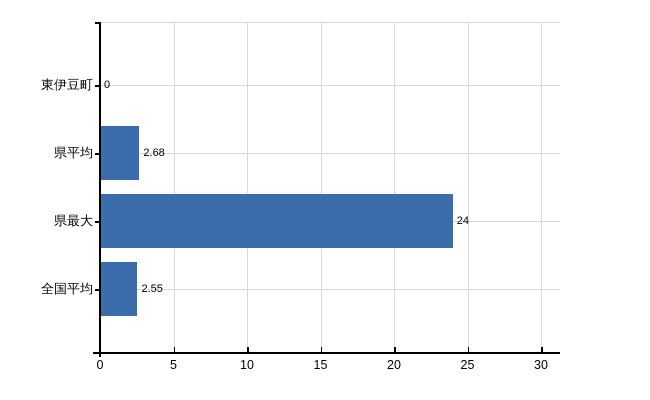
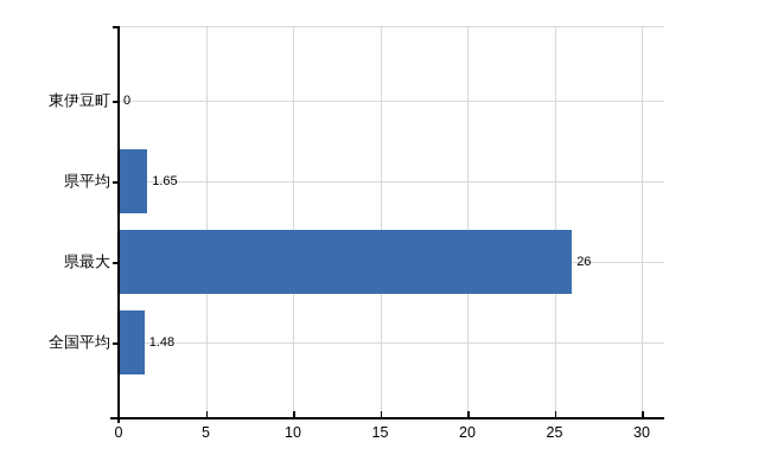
県平均: 2.68 -> 1.65
県最大: 24 -> 26
全国平均: 2.55 -> 1.48
